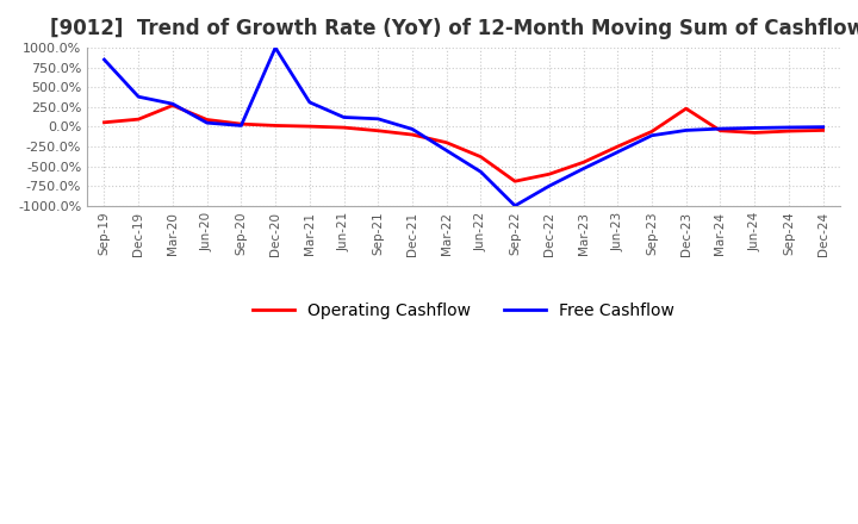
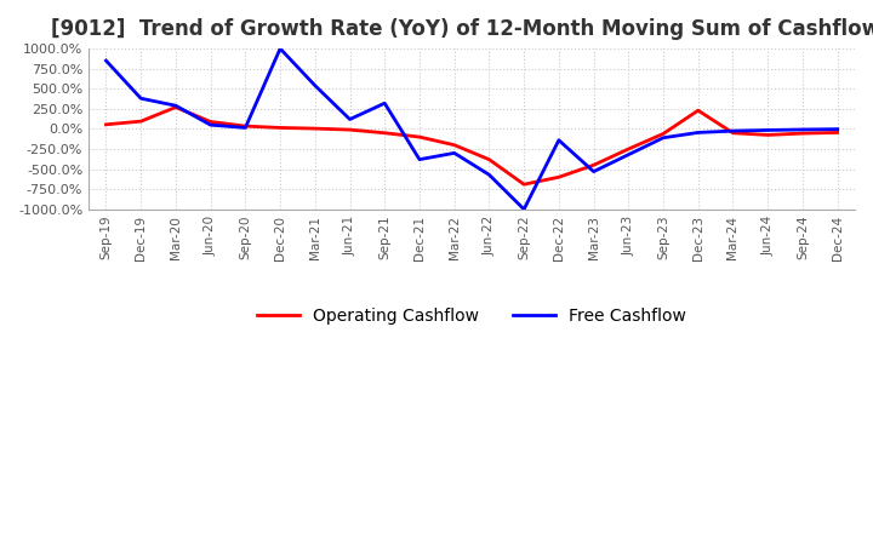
Free Cashflow/Mar-21: 310% -> 540%
Free Cashflow/Sep-21: 100% -> 320%
Free Cashflow/Dec-21: -30% -> -380%
Free Cashflow/Dec-22: -750% -> -140%
